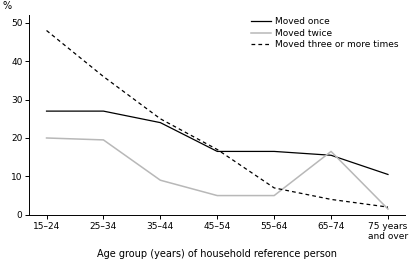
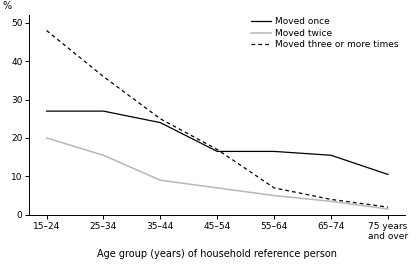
Moved twice/25–34: 19.5 -> 15.5
Moved twice/45–54: 5.0 -> 7.0
Moved twice/65–74: 16.5 -> 3.5
